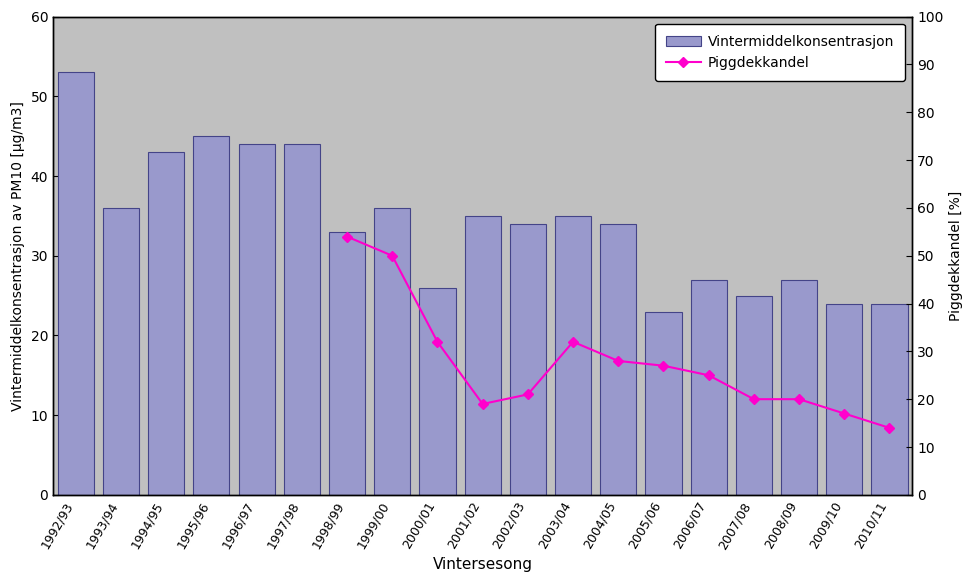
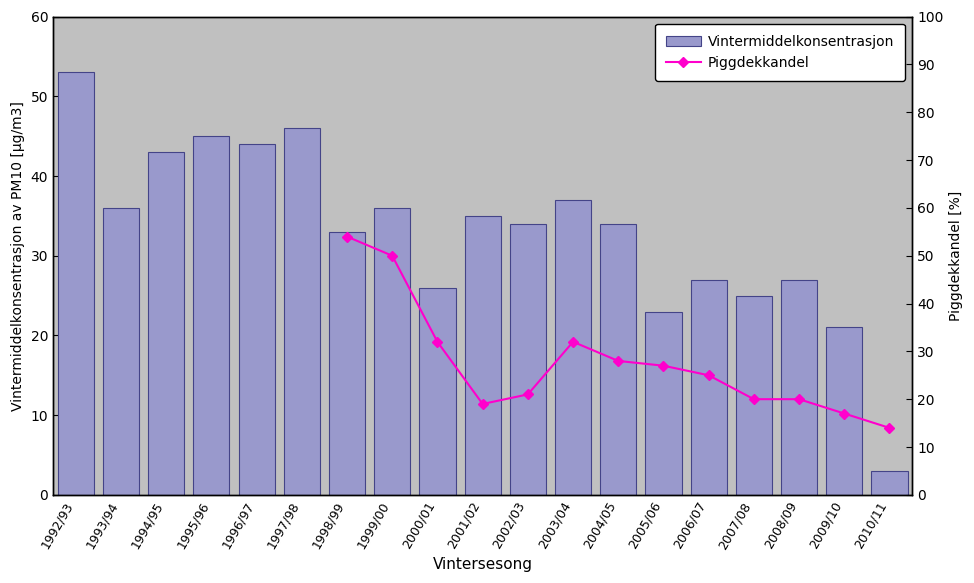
Vintermiddelkonsentrasjon/1997/98: 44 -> 46
Vintermiddelkonsentrasjon/2003/04: 35 -> 37
Vintermiddelkonsentrasjon/2009/10: 24 -> 21
Vintermiddelkonsentrasjon/2010/11: 24 -> 3
